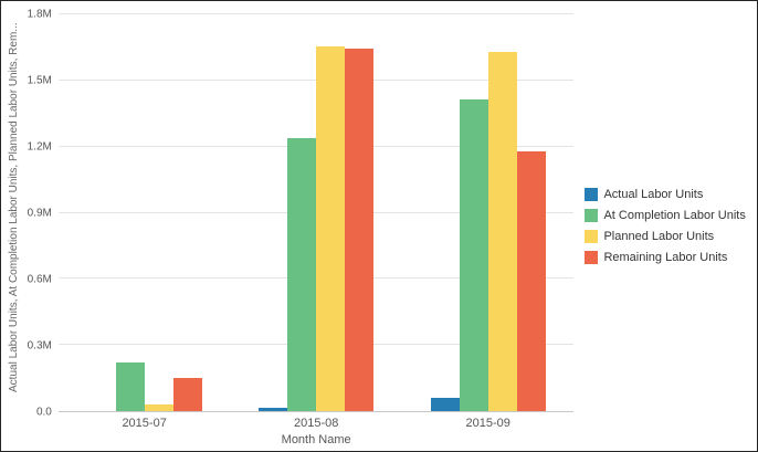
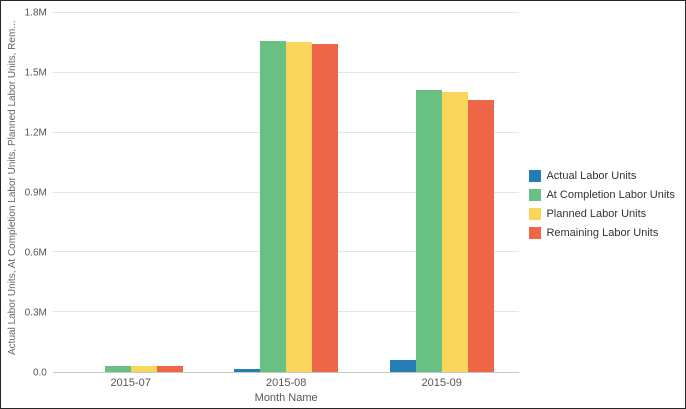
At Completion Labor Units/2015-07: 0.22M -> 0.03M
Remaining Labor Units/2015-07: 0.15M -> 0.03M
At Completion Labor Units/2015-08: 1.24M -> 1.66M
Planned Labor Units/2015-09: 1.63M -> 1.40M
Remaining Labor Units/2015-09: 1.18M -> 1.36M
